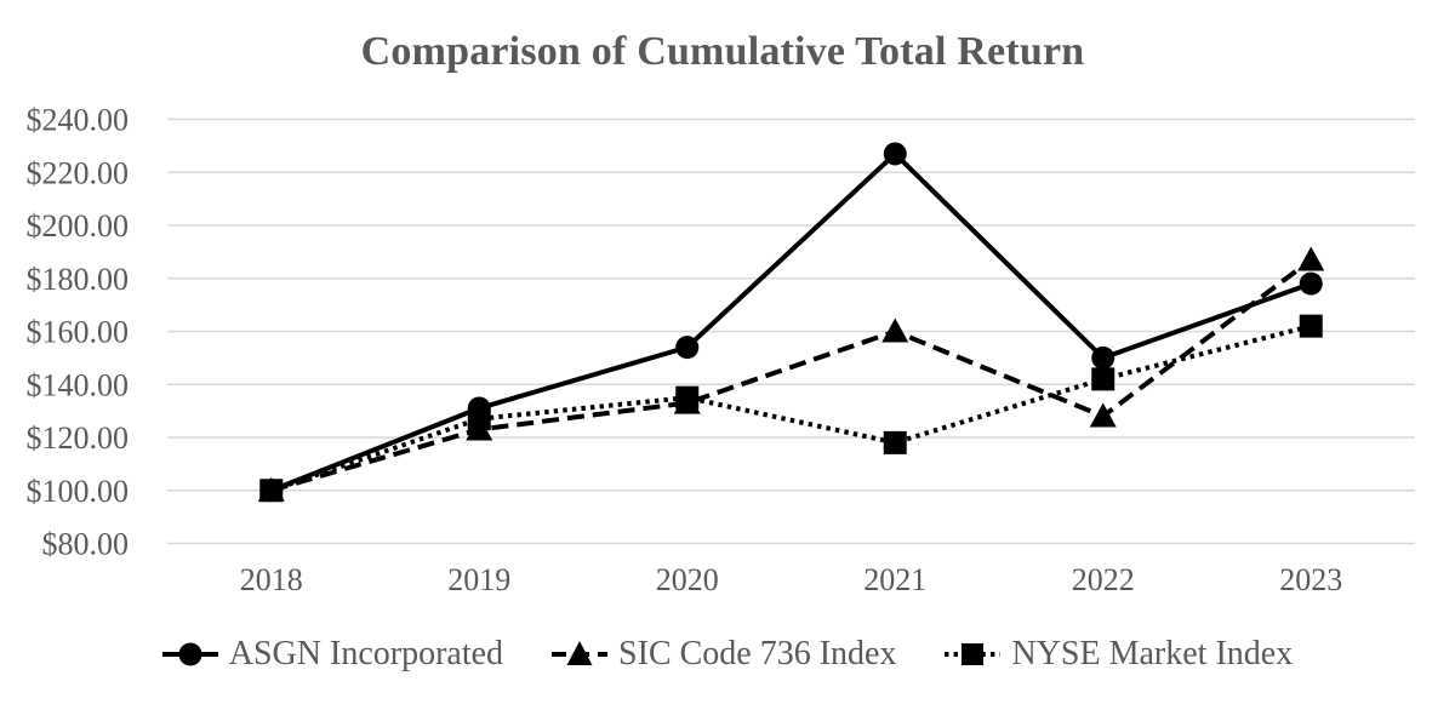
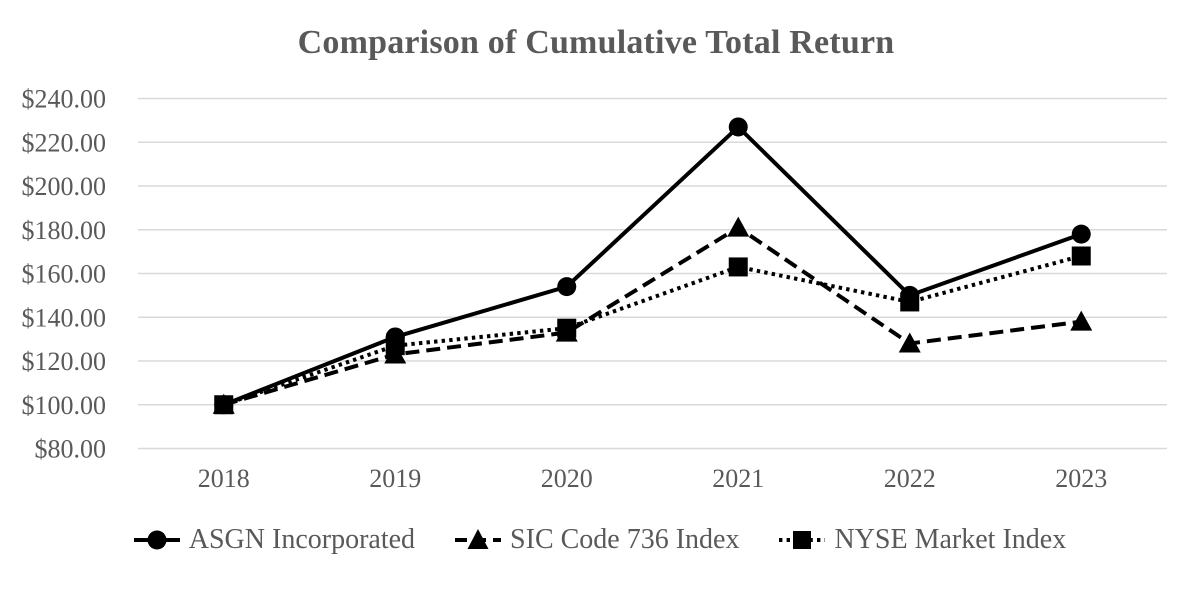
SIC Code 736 Index/2021: $160 -> $181
NYSE Market Index/2021: $118 -> $163
NYSE Market Index/2022: $142 -> $147
SIC Code 736 Index/2023: $187 -> $138
NYSE Market Index/2023: $162 -> $168
